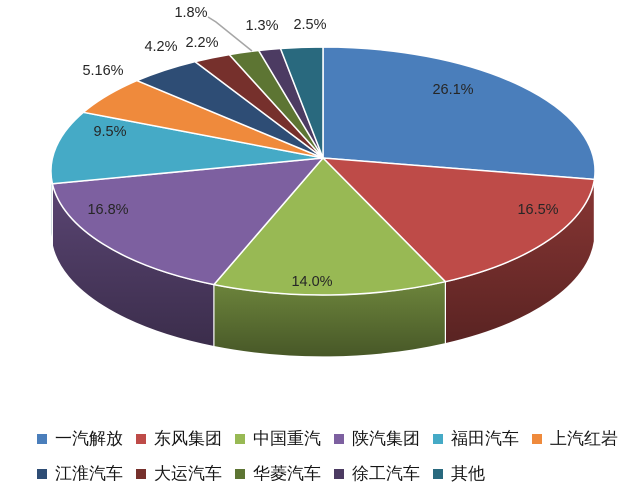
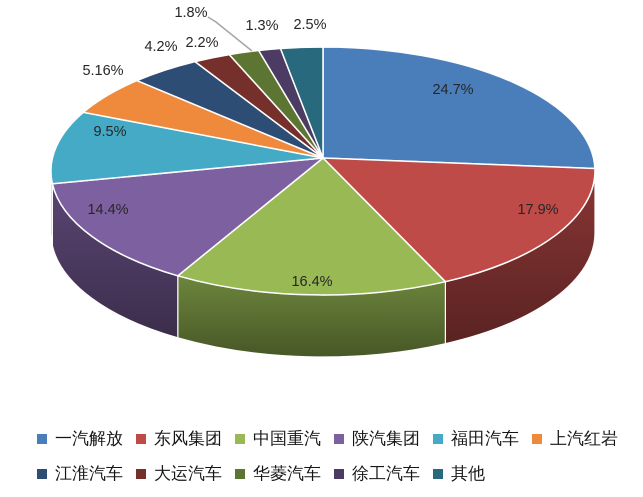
一汽解放: 26.1% -> 24.7%
东风集团: 16.5% -> 17.9%
中国重汽: 14.0% -> 16.4%
陕汽集团: 16.8% -> 14.4%
